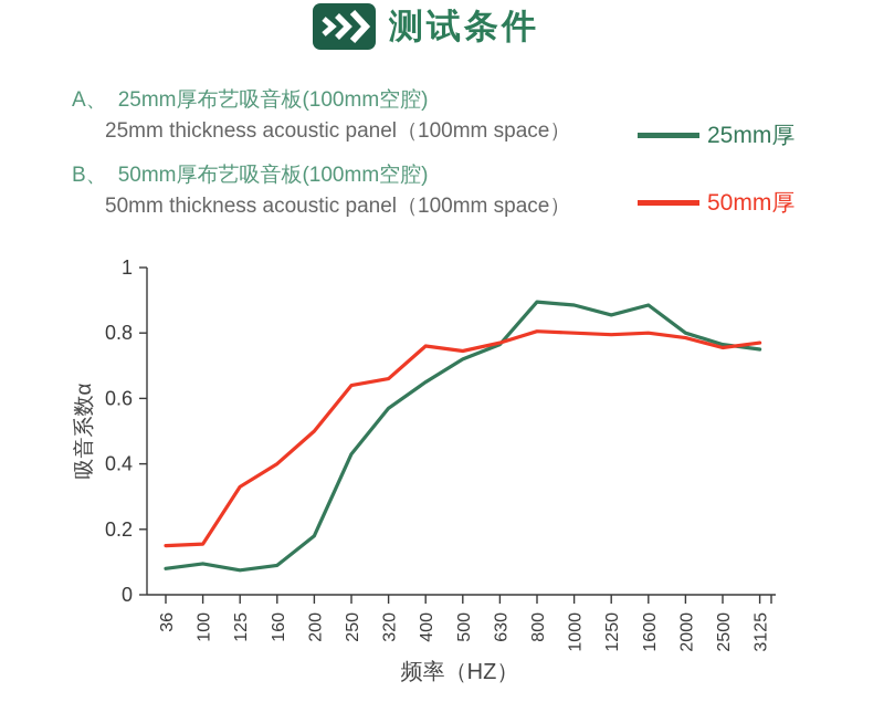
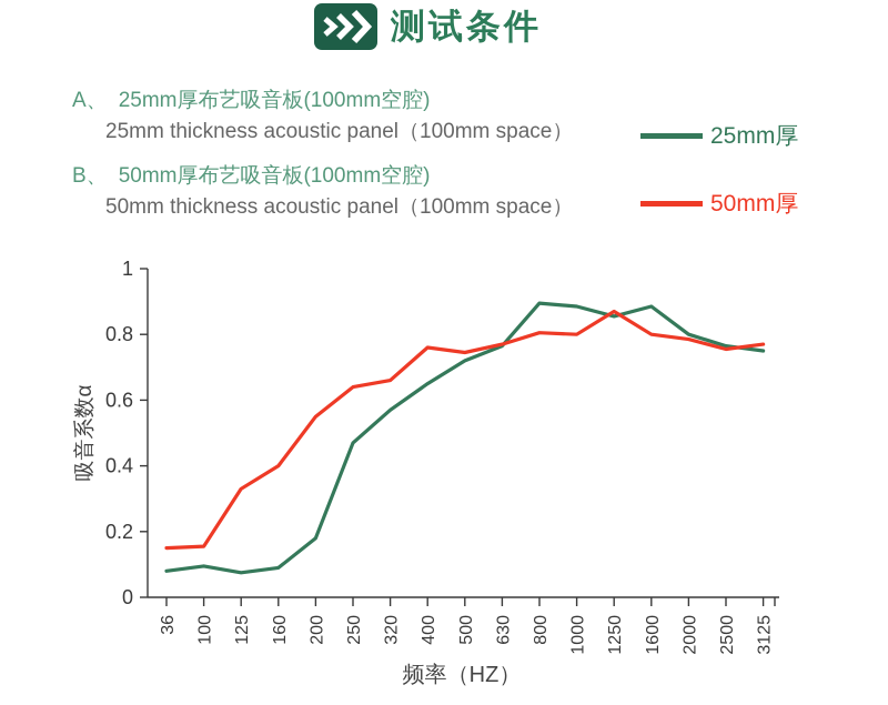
50mm厚/200: 0.50 -> 0.55
25mm厚/250: 0.43 -> 0.47
50mm厚/1250: 0.80 -> 0.87
